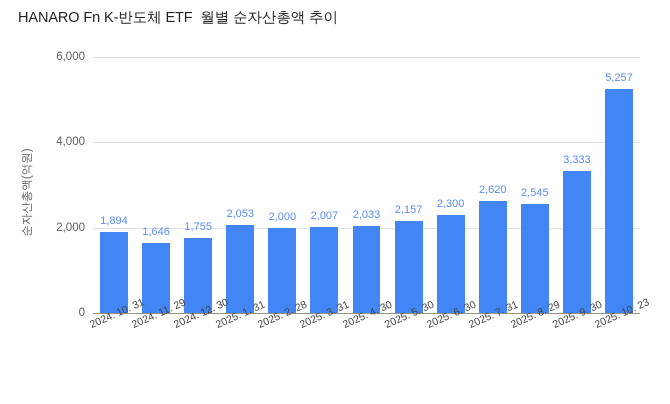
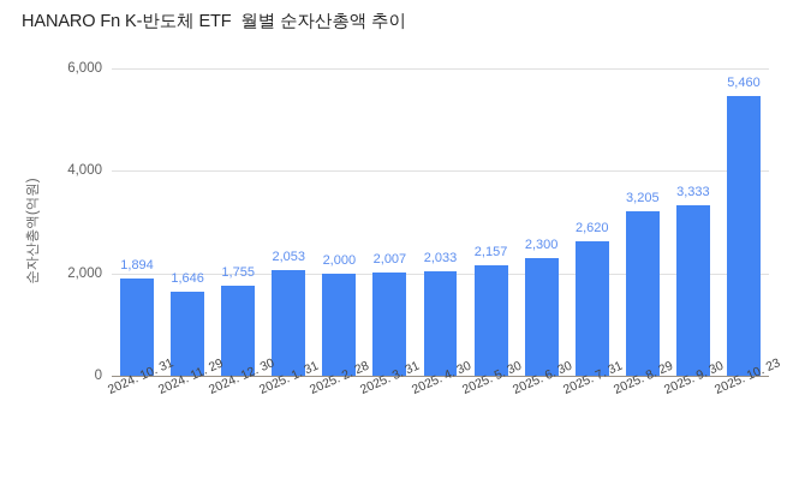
2025. 8. 29: 2,545 -> 3,205
2025. 10. 23: 5,257 -> 5,460
